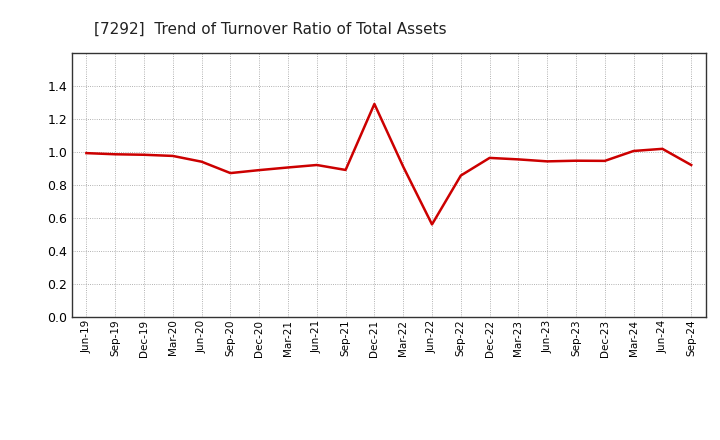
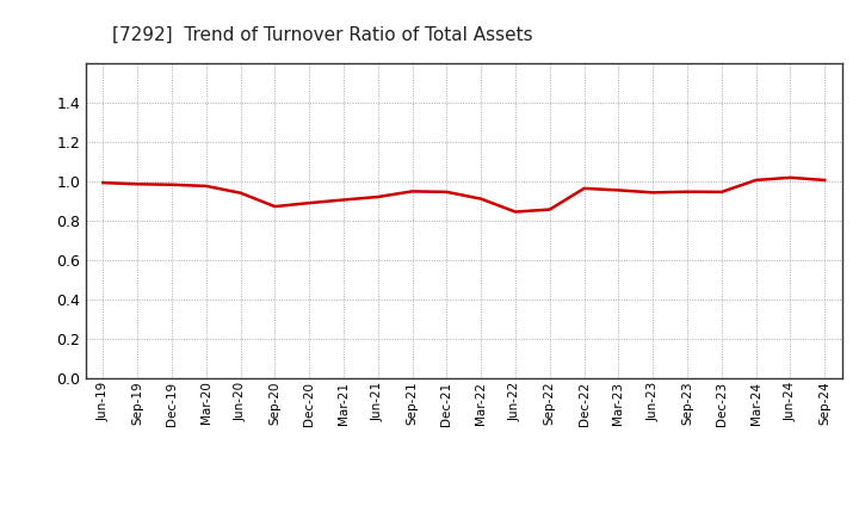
Sep-21: 0.89 -> 0.95
Dec-21: 1.29 -> 0.94
Jun-22: 0.56 -> 0.84
Sep-24: 0.92 -> 1.00
